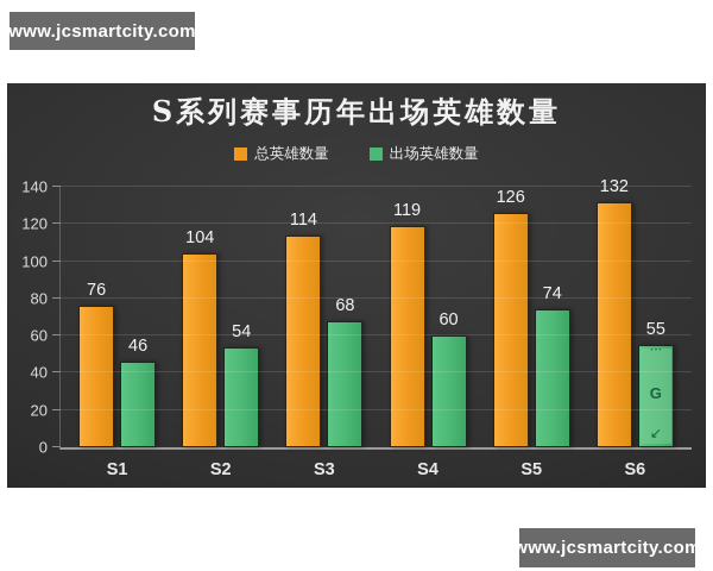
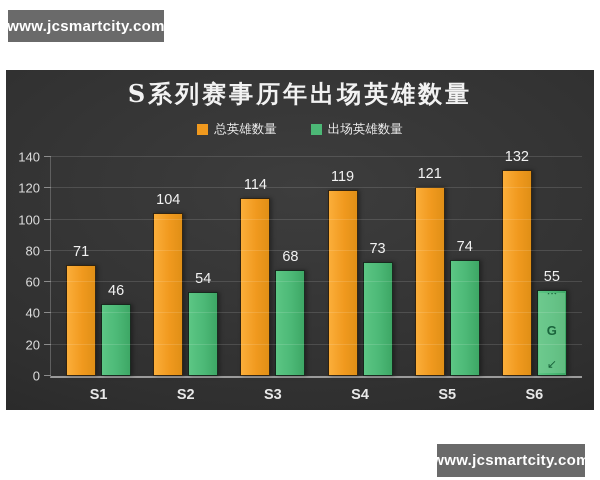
总英雄数量/S1: 76 -> 71
出场英雄数量/S4: 60 -> 73
总英雄数量/S5: 126 -> 121
